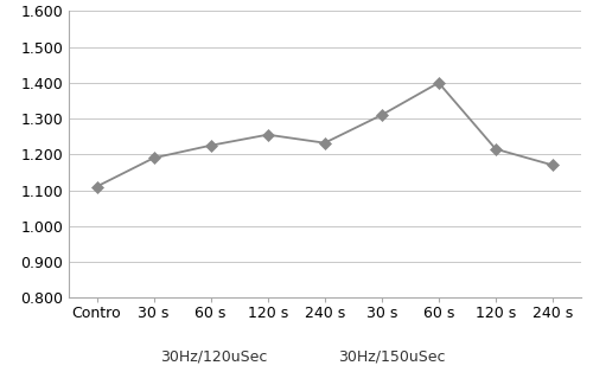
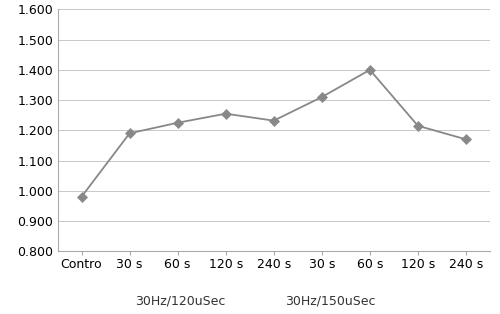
Contro: 1.110 -> 0.980
